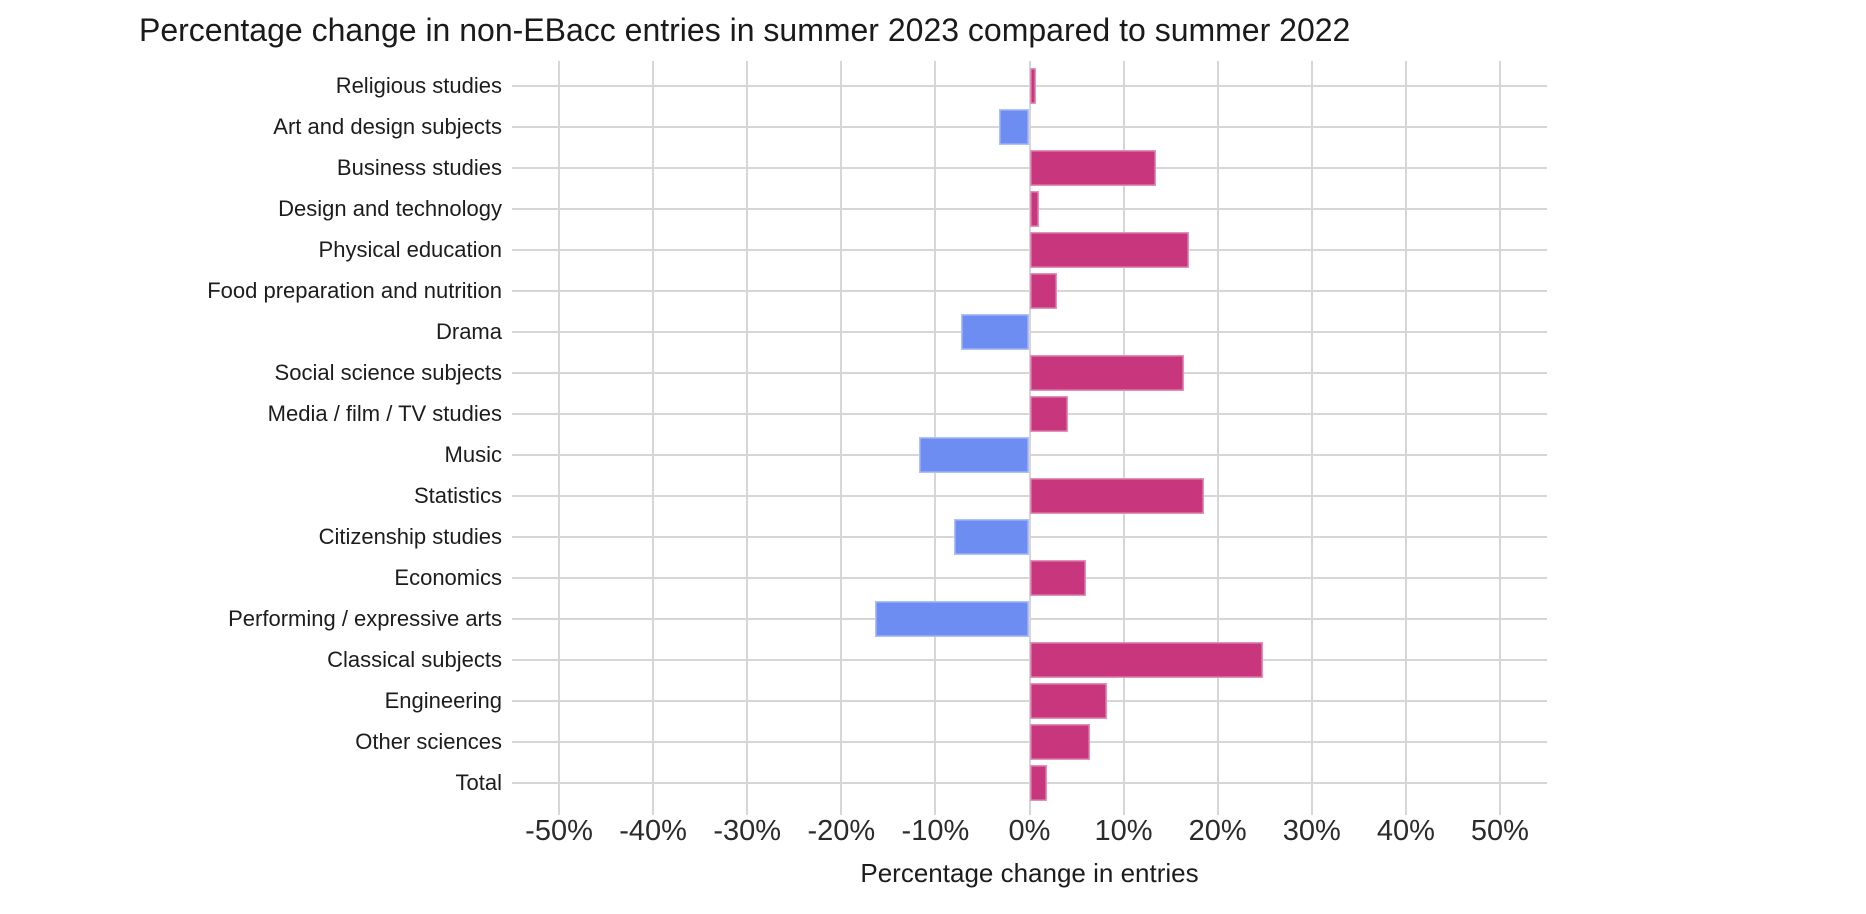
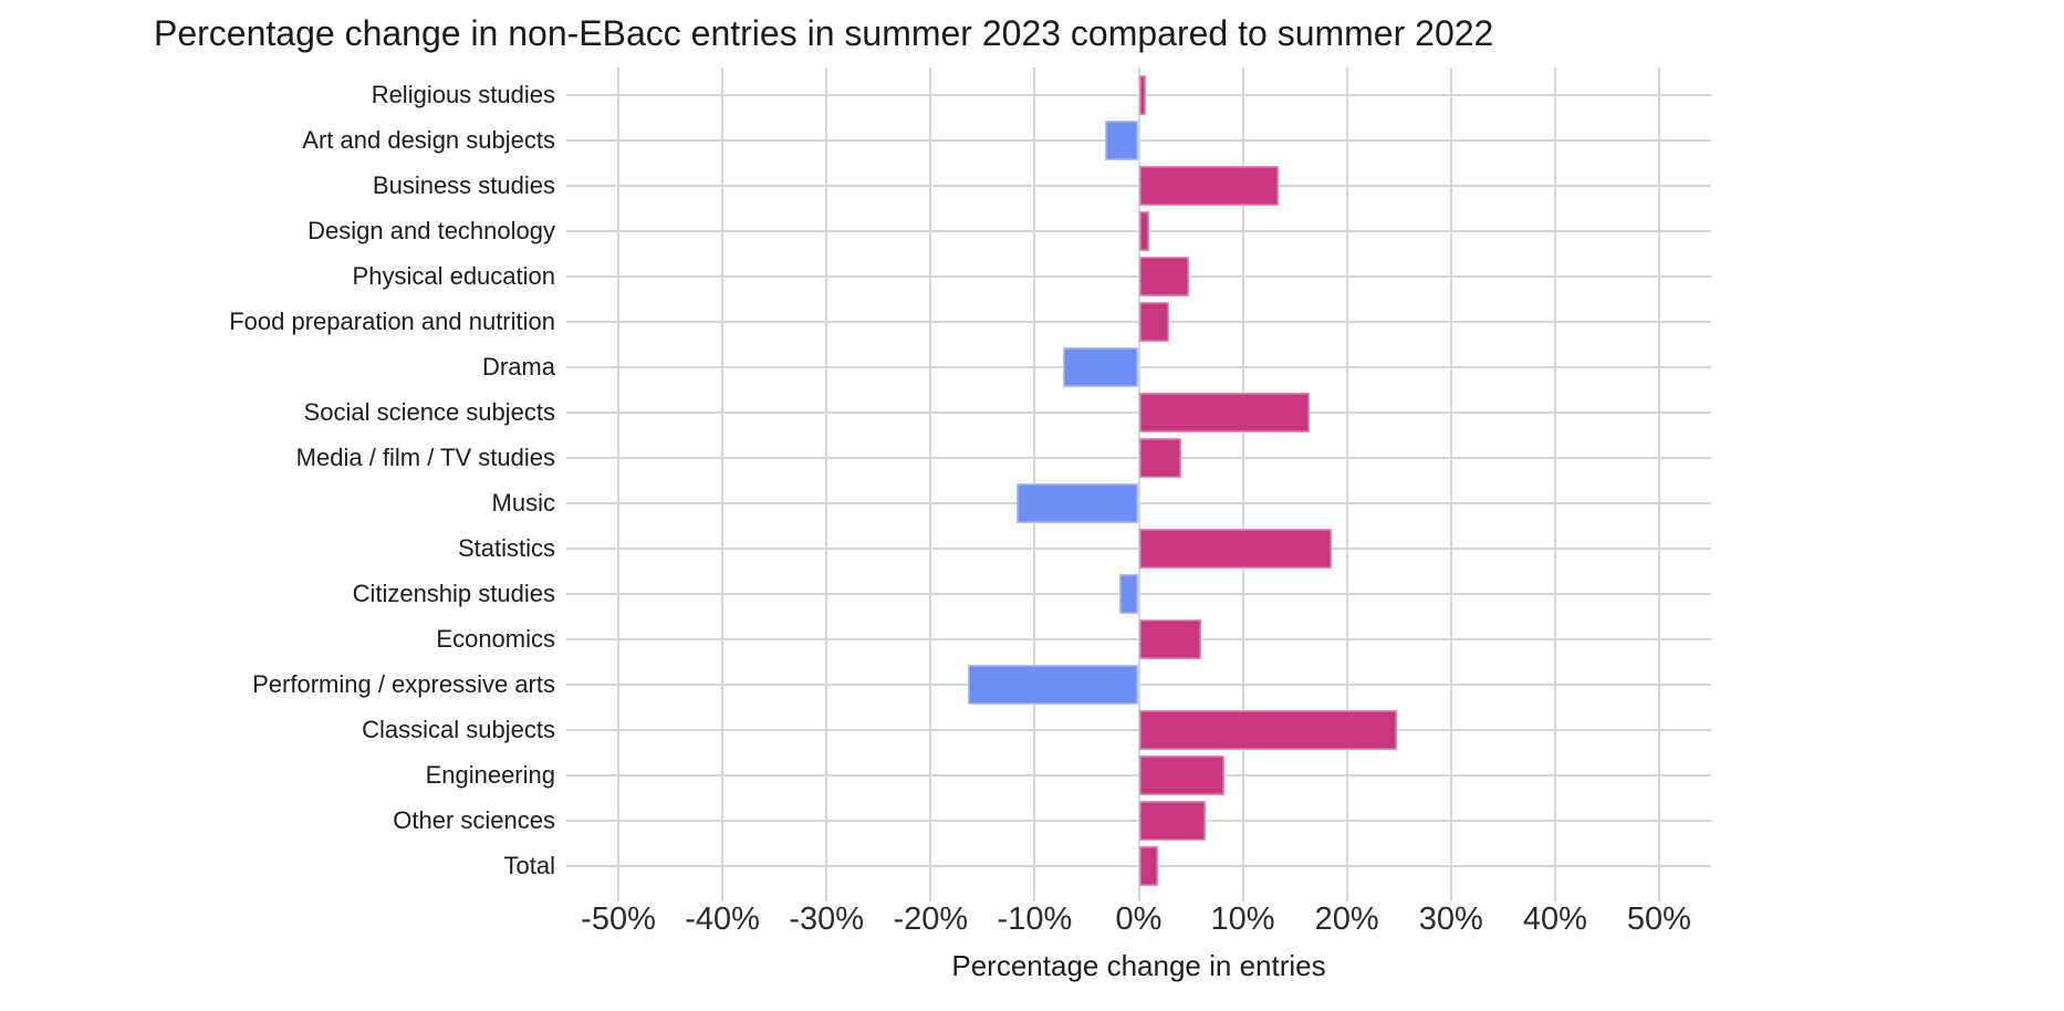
Physical education: 17% -> 5%
Citizenship studies: -8% -> -2%
